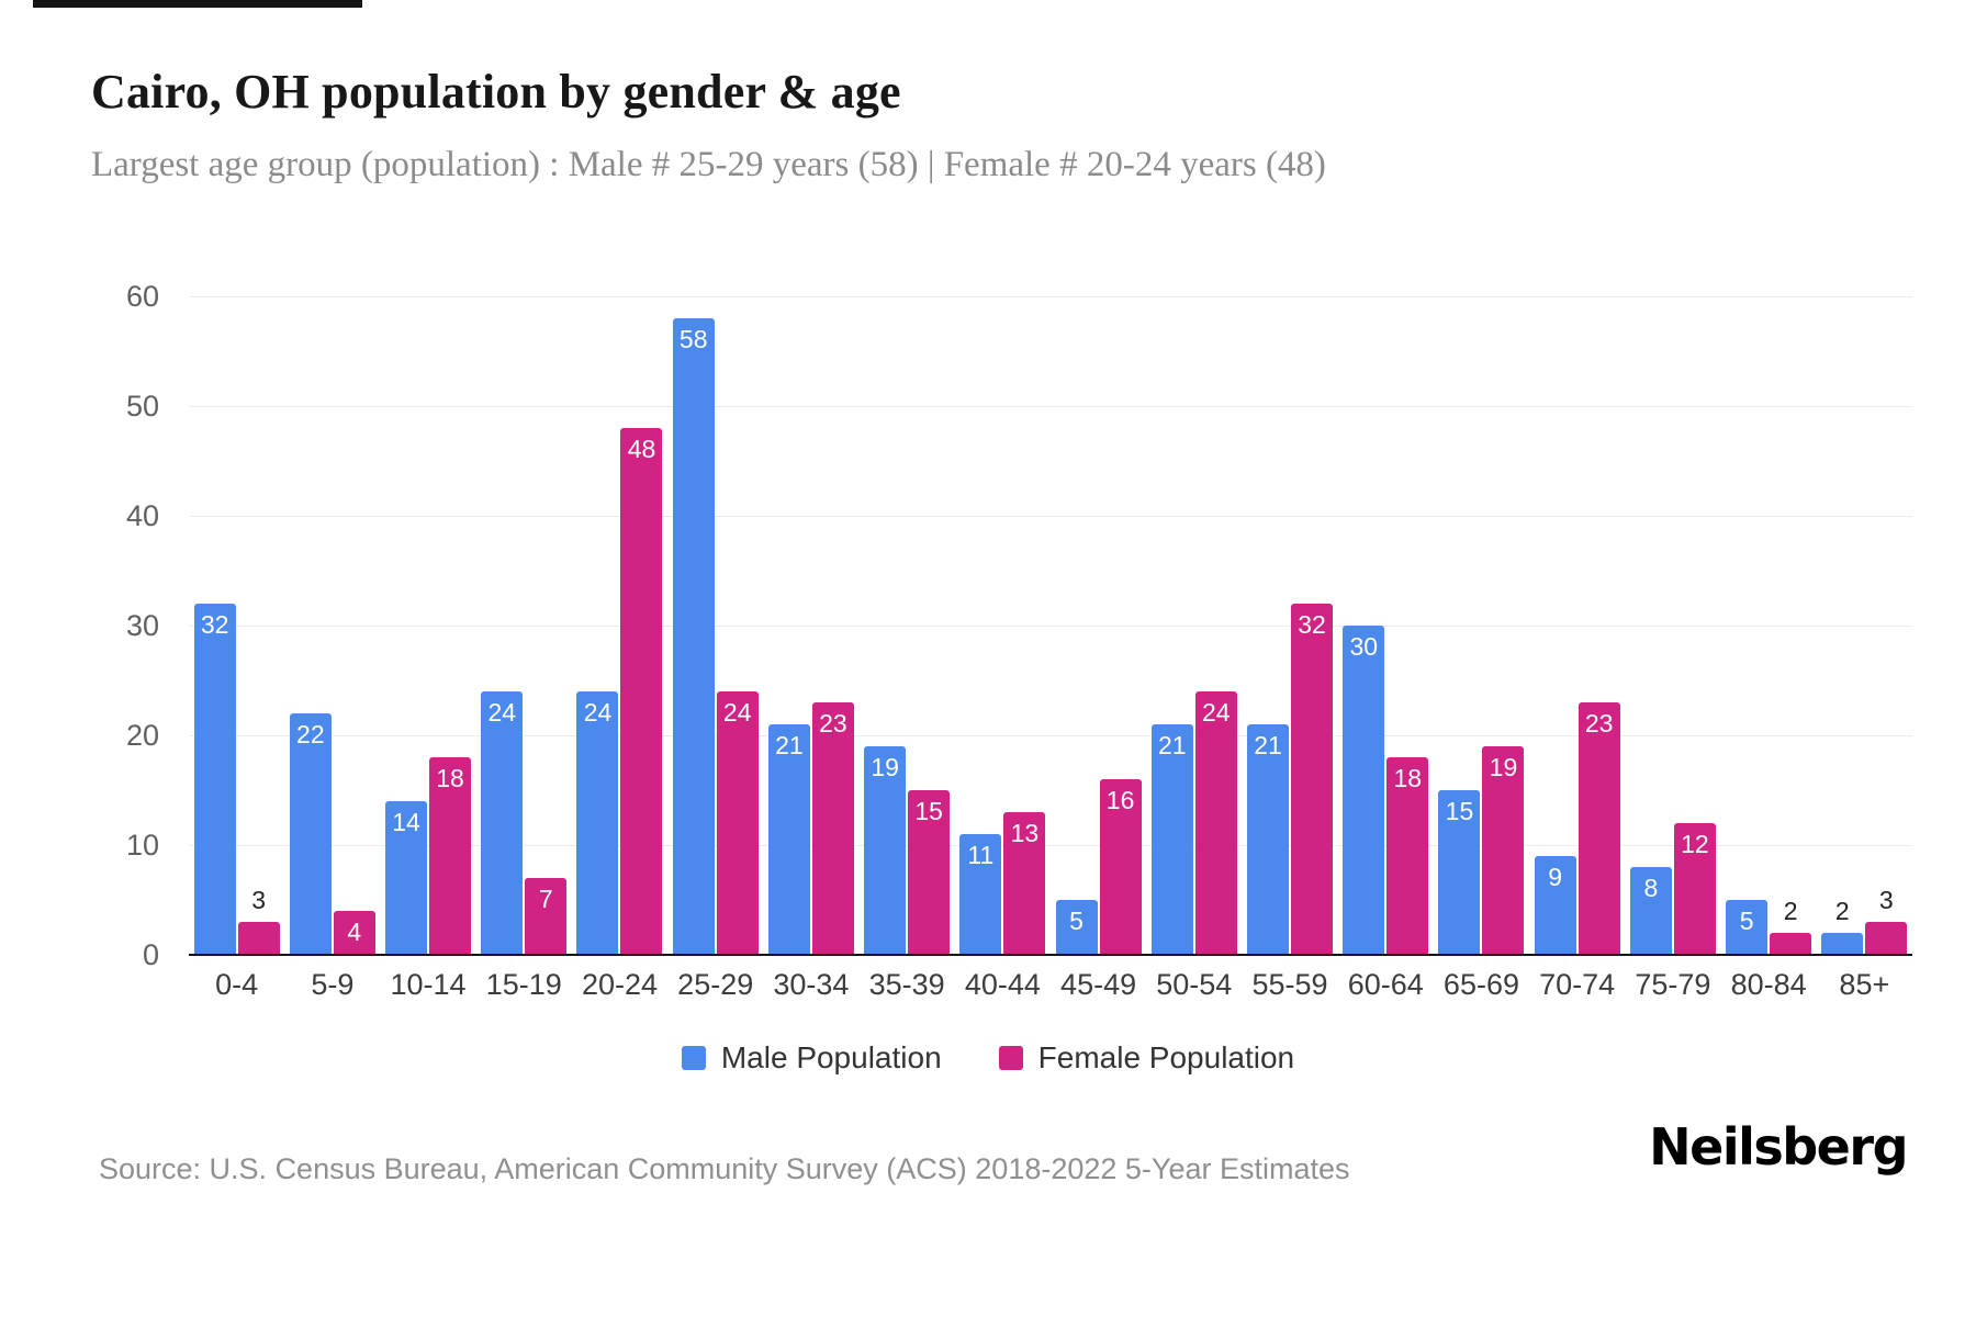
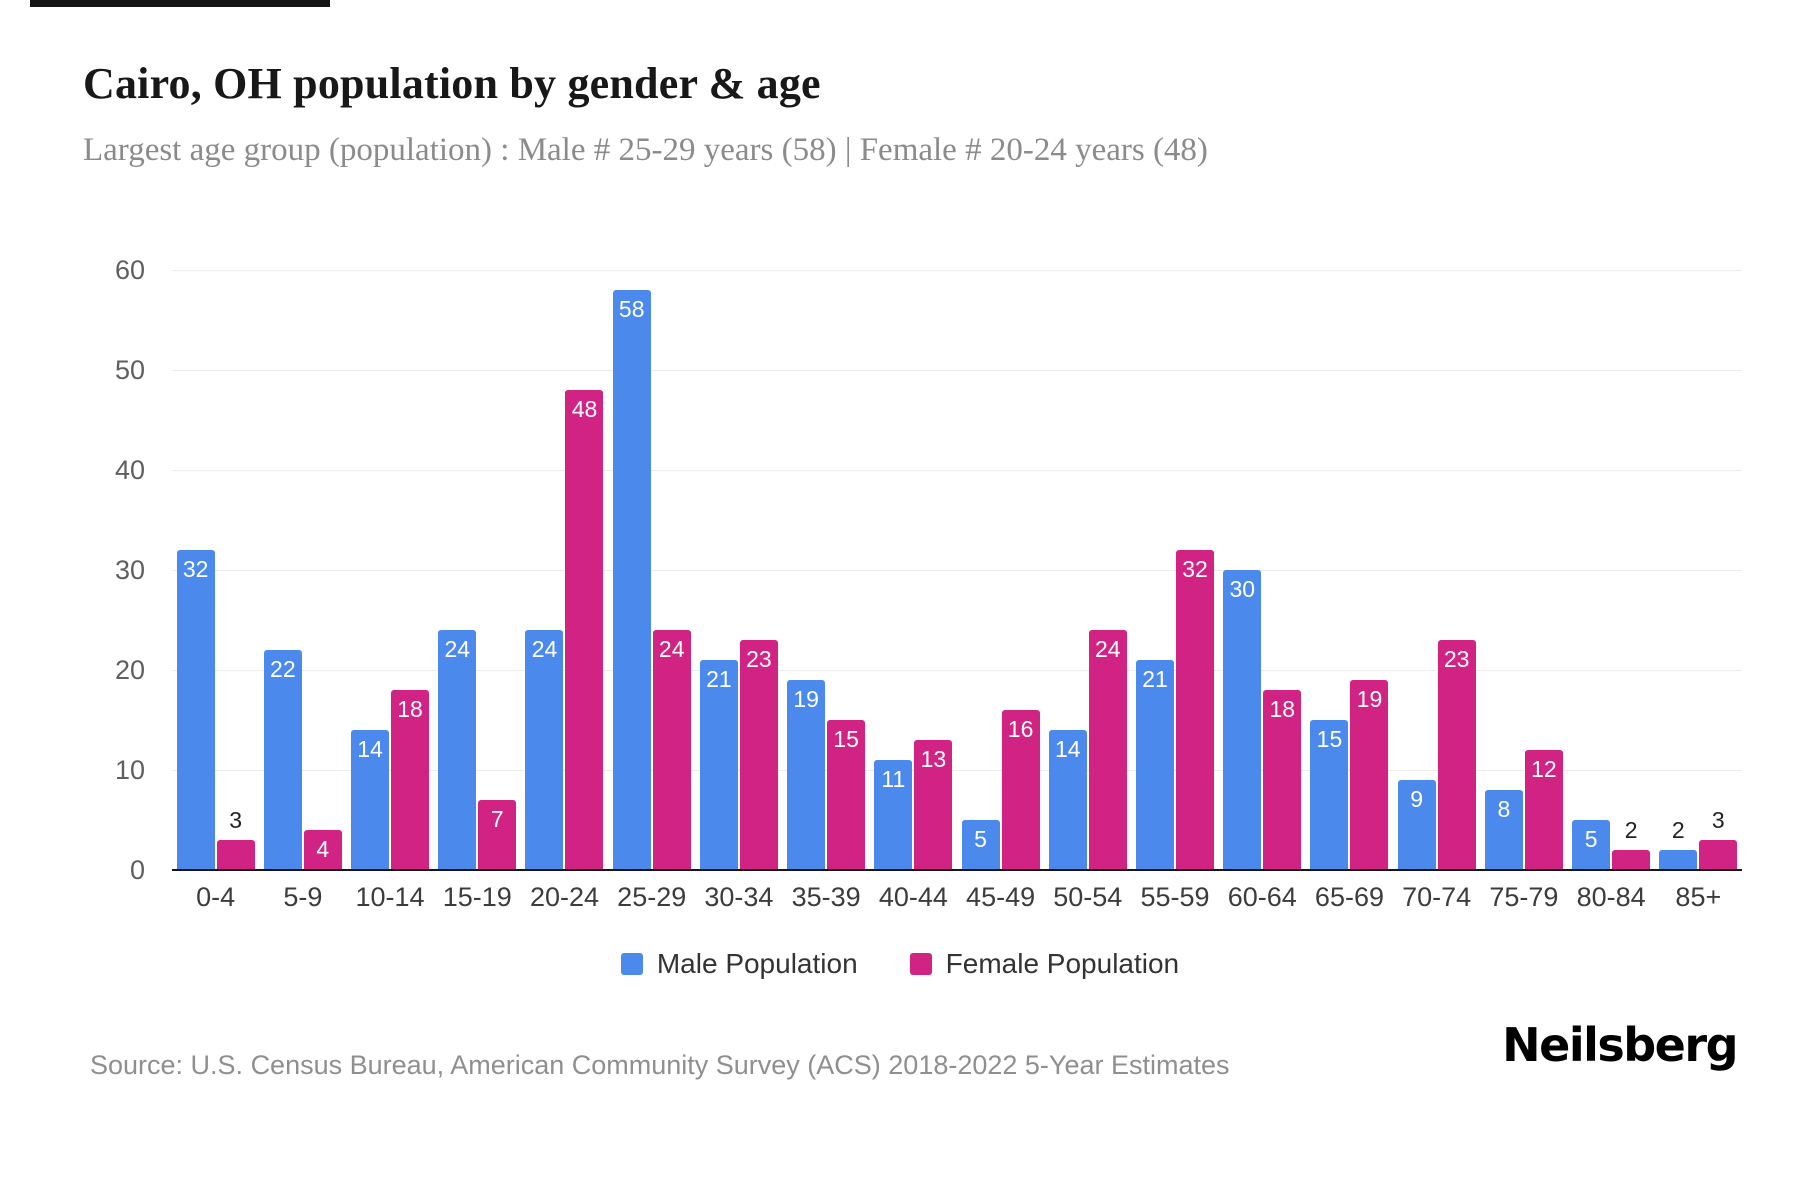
Male Population/50-54: 21 -> 14
